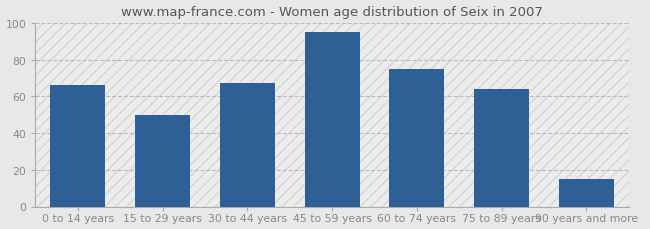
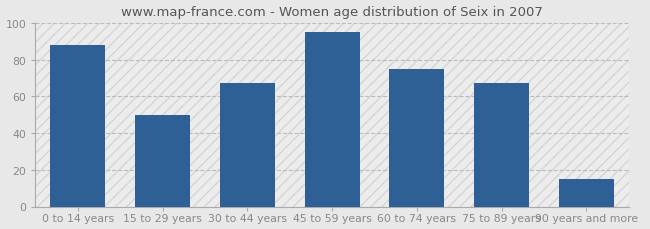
0 to 14 years: 66 -> 88
75 to 89 years: 64 -> 67
